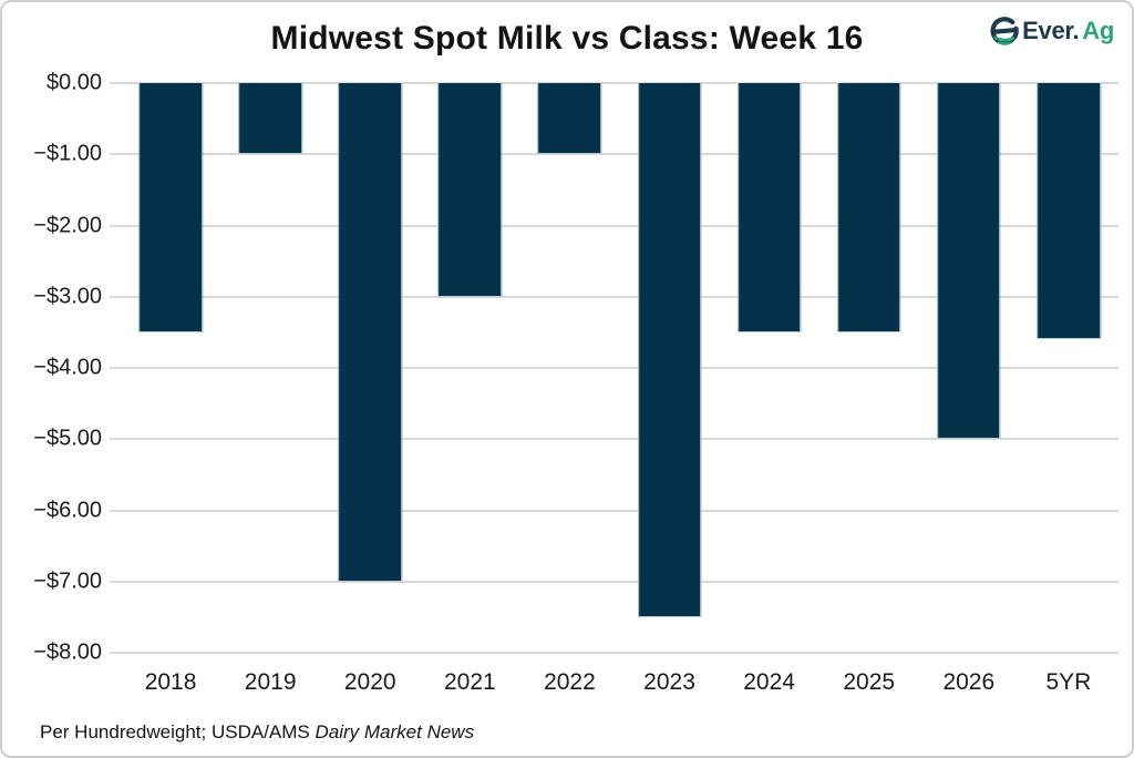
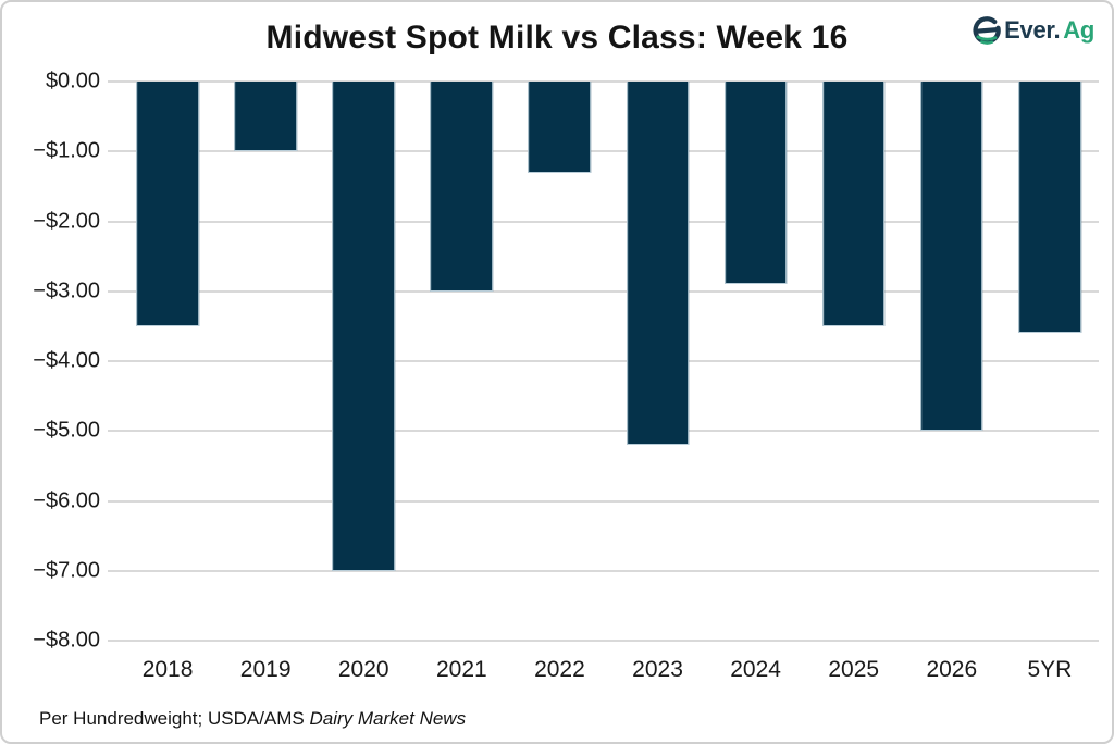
2022: -$1.0 -> -$1.3
2023: -$7.5 -> -$5.2
2024: -$3.5 -> -$2.9
